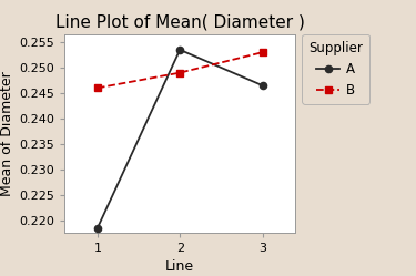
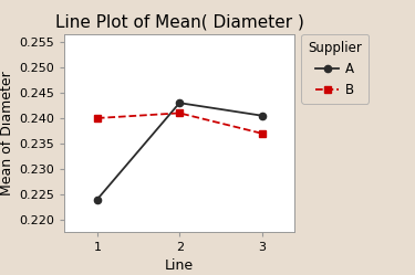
A/1: 0.2185 -> 0.2240
B/1: 0.246 -> 0.240
A/2: 0.2535 -> 0.2430
B/2: 0.249 -> 0.241
A/3: 0.2465 -> 0.2405
B/3: 0.253 -> 0.237
